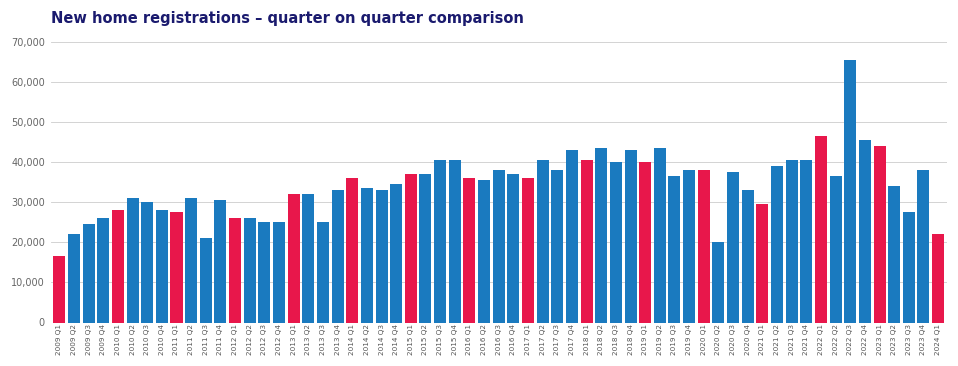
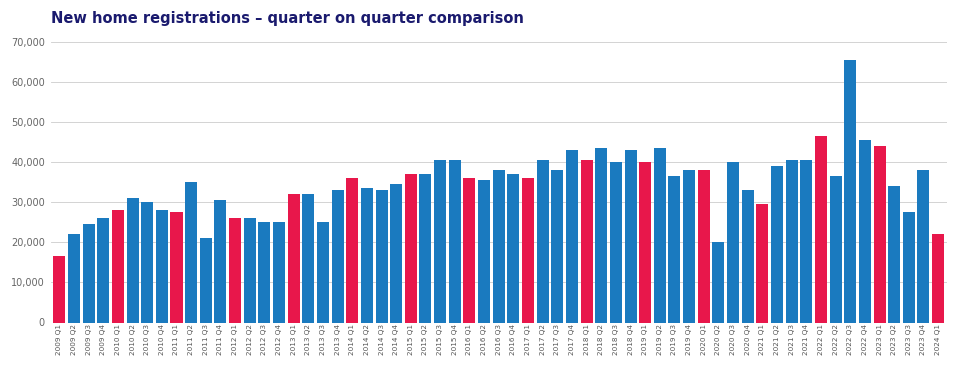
2011 Q2: 31,000 -> 35,000
2020 Q3: 37,500 -> 40,000
